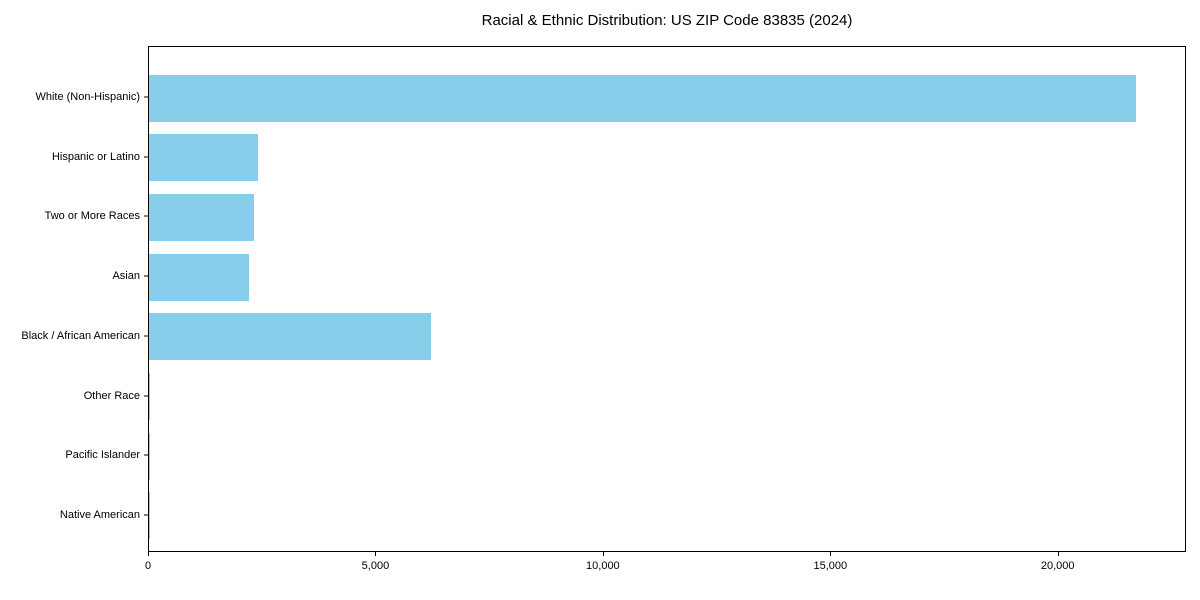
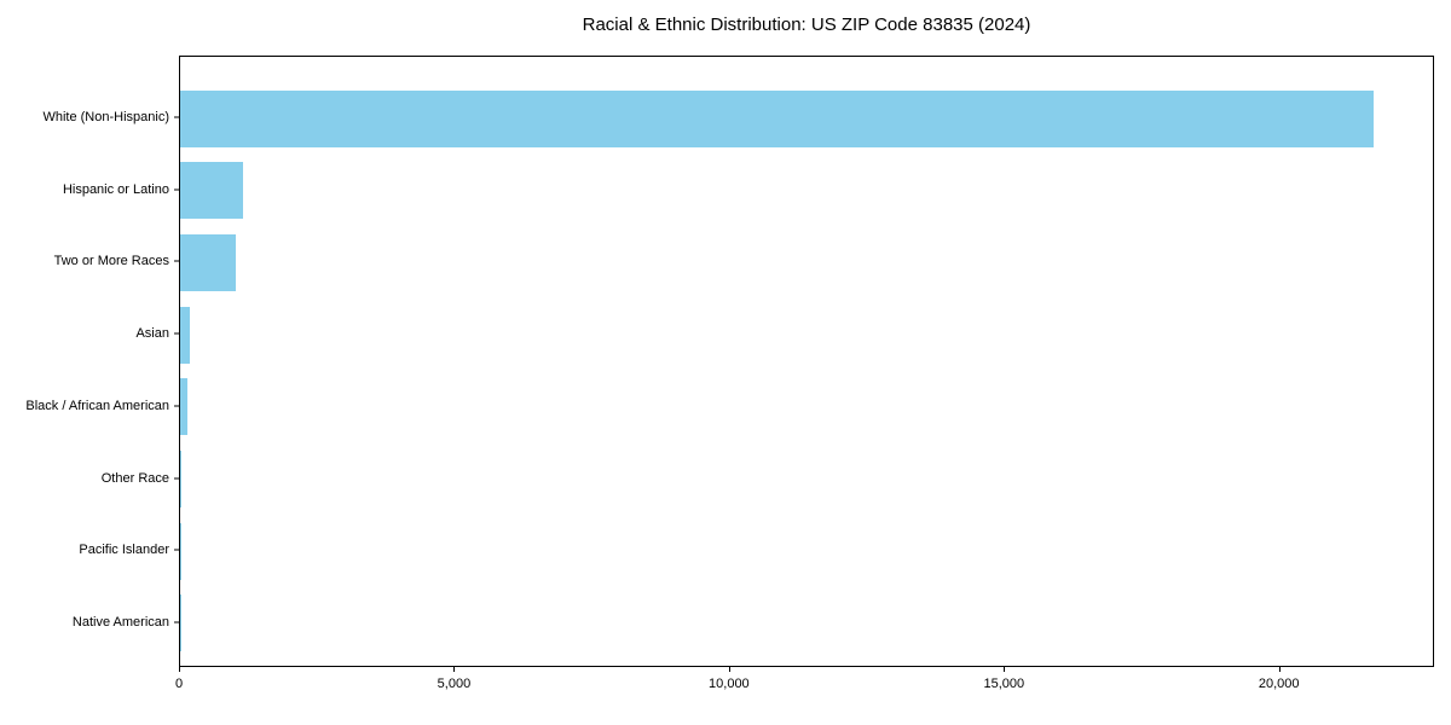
Hispanic or Latino: 2400 -> 1200
Two or More Races: 2300 -> 1000
Asian: 2200 -> 200
Black / African American: 6200 -> 100
